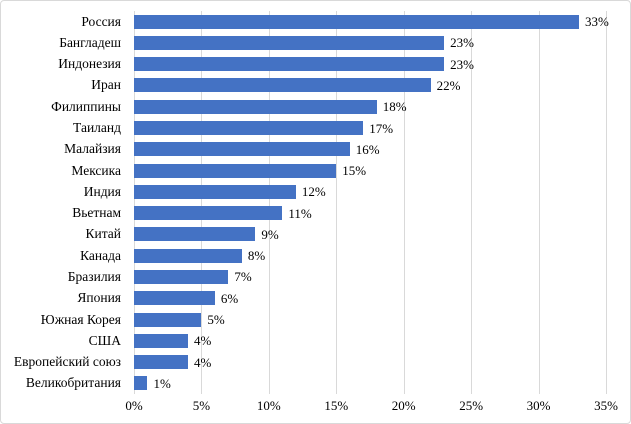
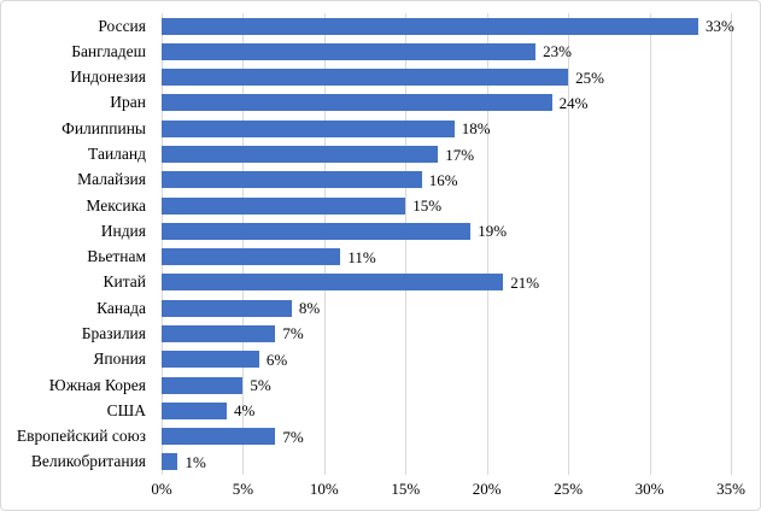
Индонезия: 23% -> 25%
Иран: 22% -> 24%
Индия: 12% -> 19%
Китай: 9% -> 21%
Европейский союз: 4% -> 7%
